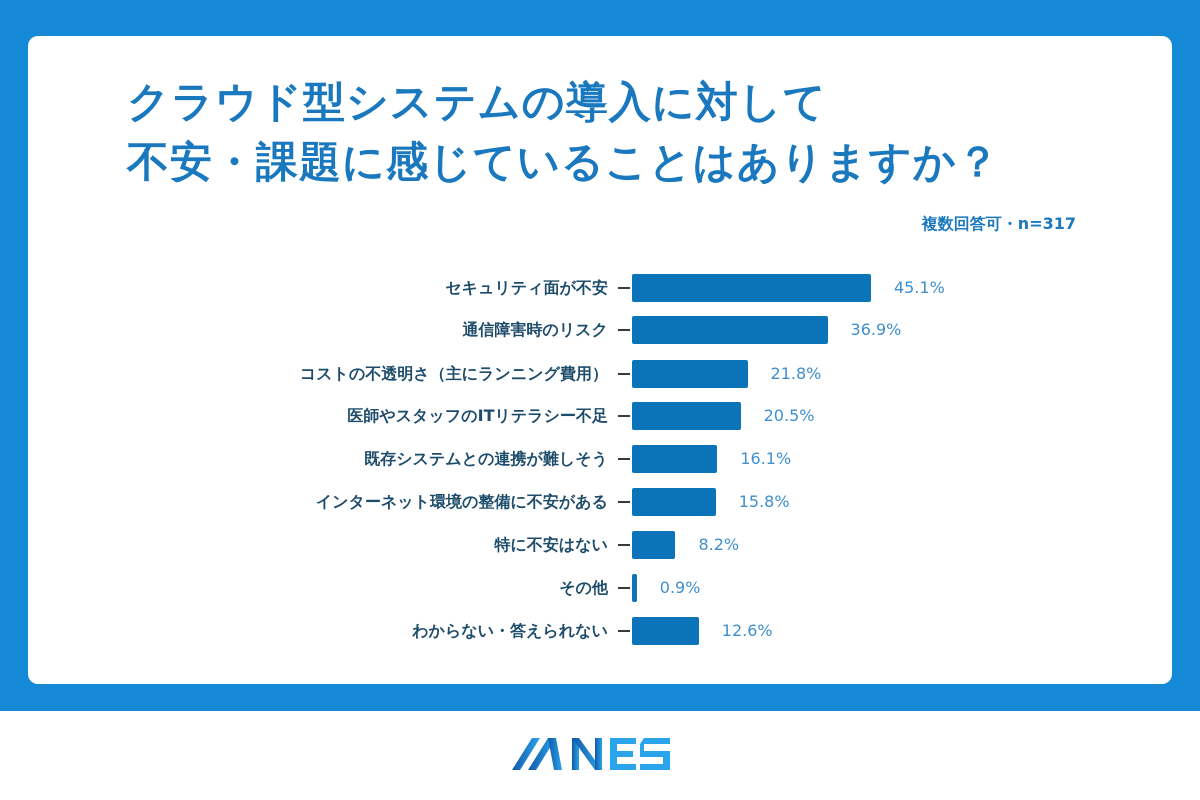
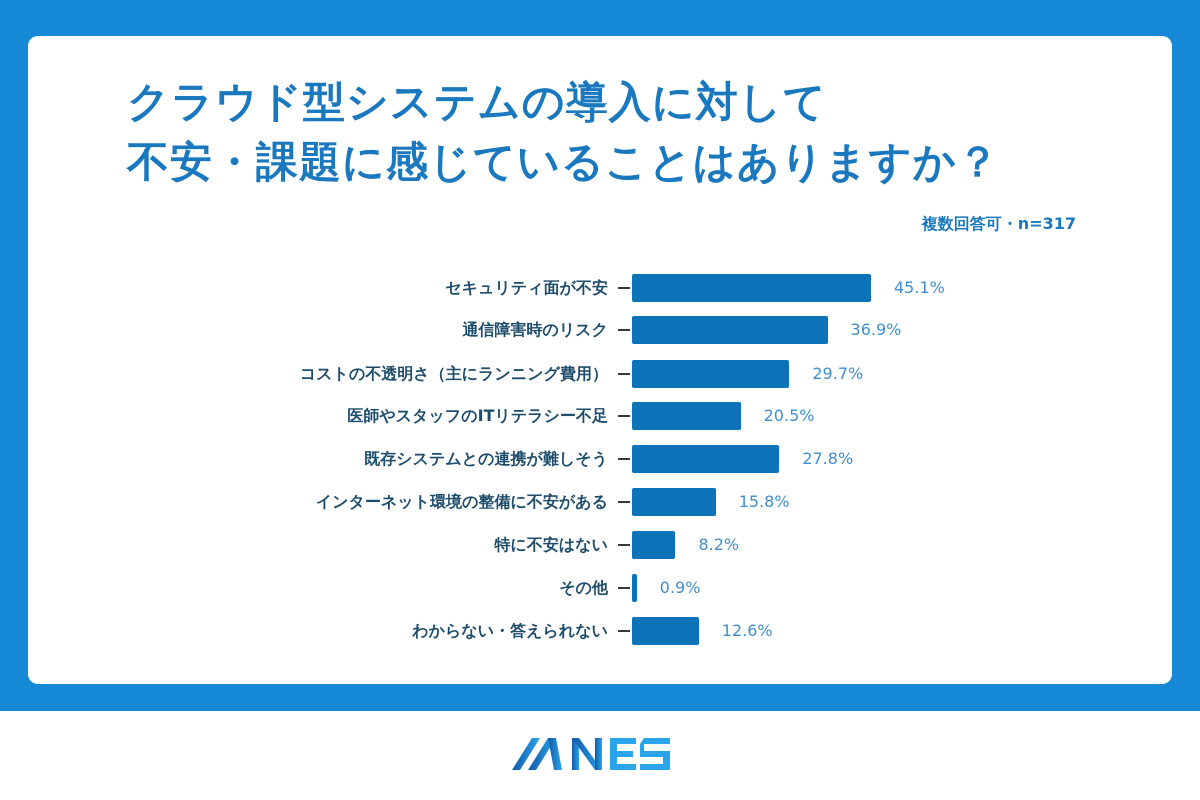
コストの不透明さ（主にランニング費用）: 21.8% -> 29.7%
既存システムとの連携が難しそう: 16.1% -> 27.8%
